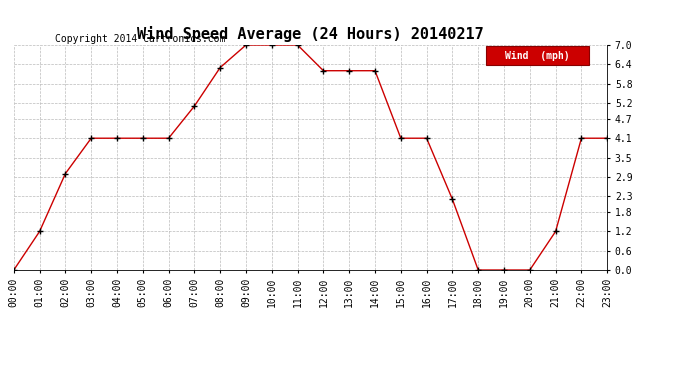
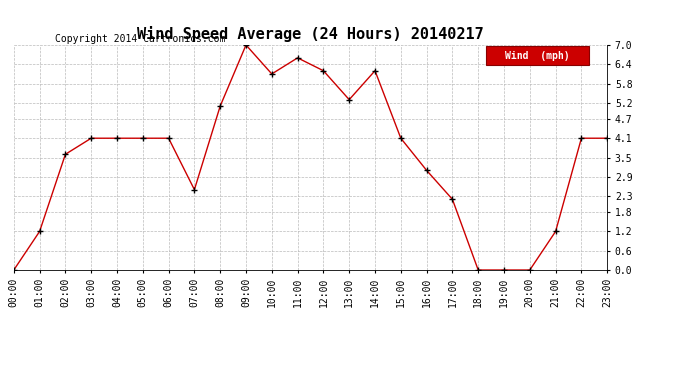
02:00: 3.0 -> 3.6
07:00: 5.1 -> 2.5
08:00: 6.3 -> 5.1
10:00: 7.0 -> 6.1
11:00: 7.0 -> 6.6
13:00: 6.2 -> 5.3
16:00: 4.1 -> 3.1
